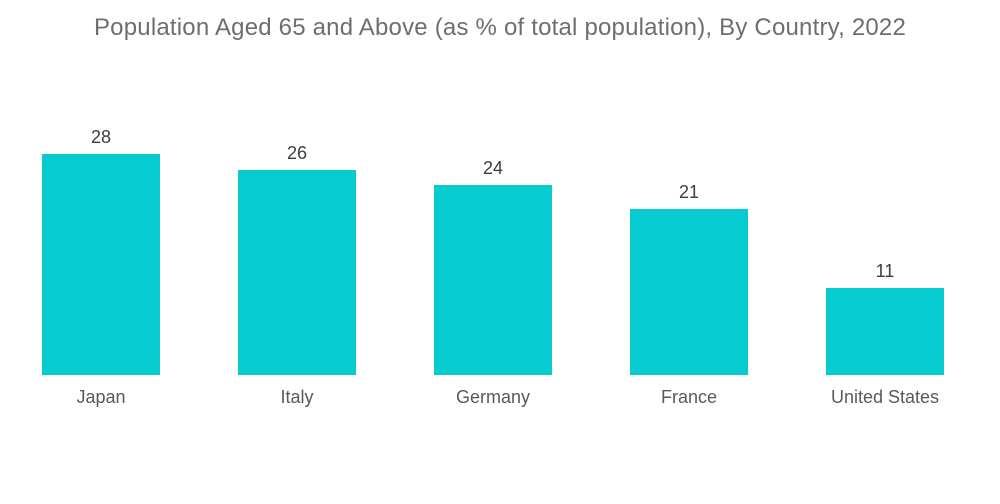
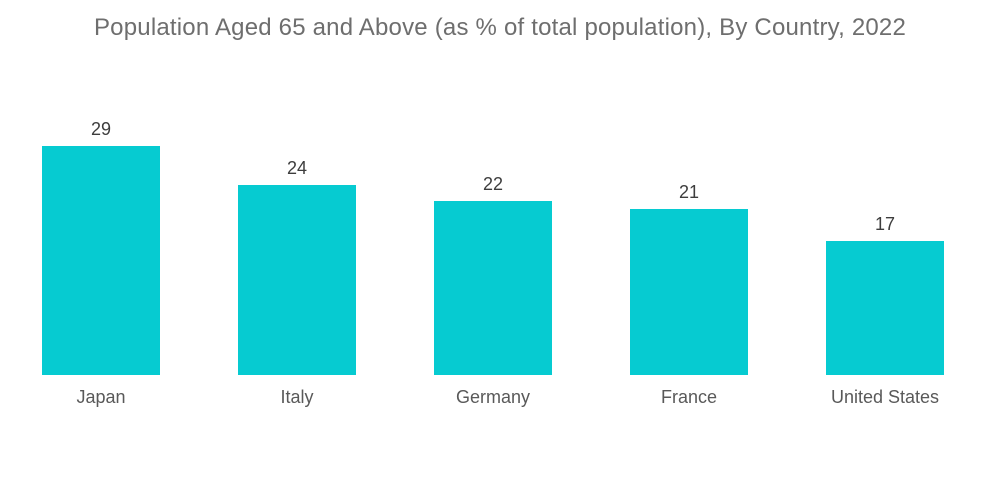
Japan: 28 -> 29
Italy: 26 -> 24
Germany: 24 -> 22
United States: 11 -> 17
